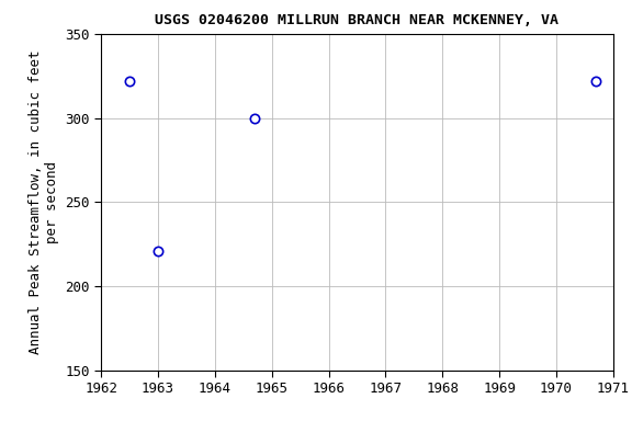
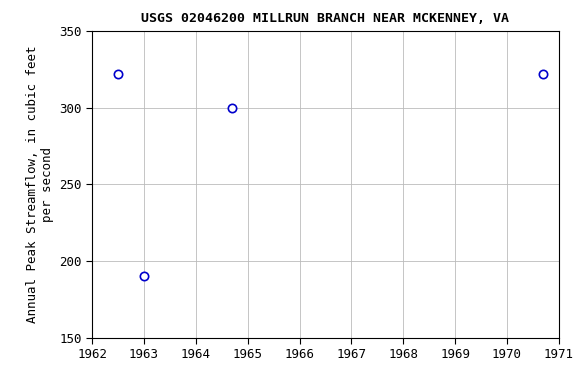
1963: 221 -> 190
